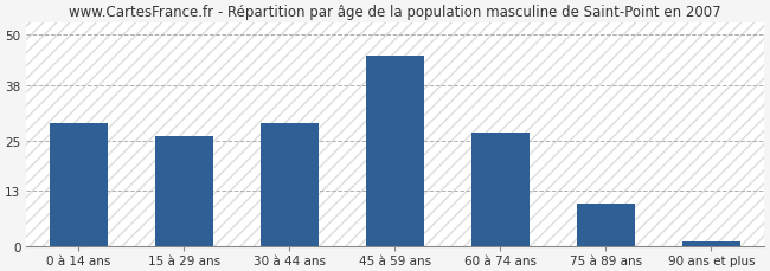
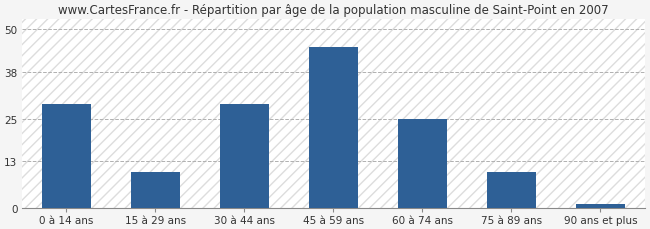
15 à 29 ans: 26 -> 10
60 à 74 ans: 27 -> 25
